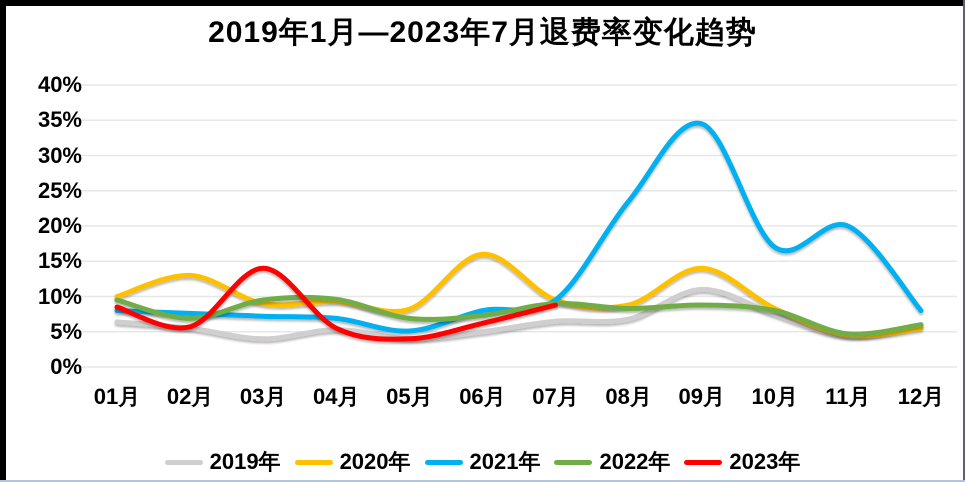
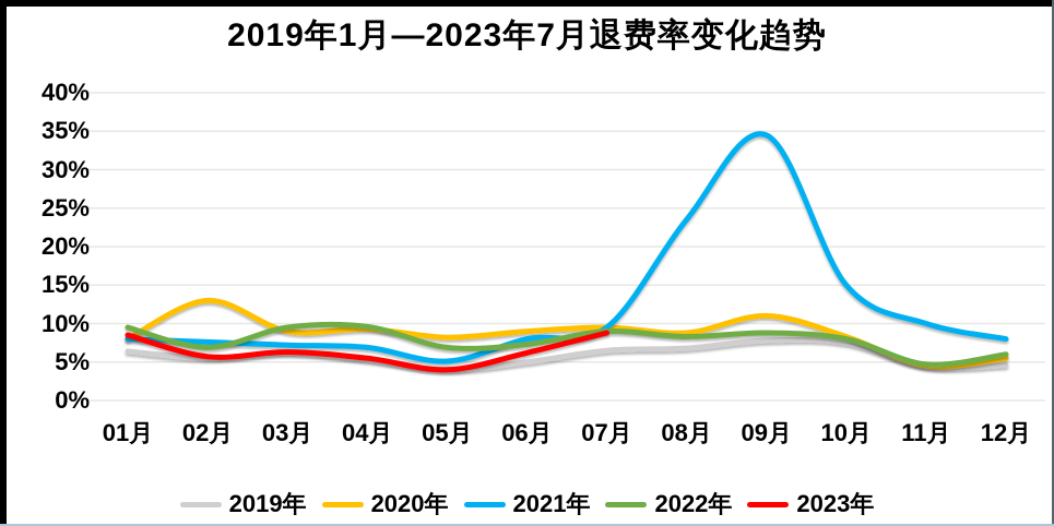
2020年/01月: 10% -> 8%
2019年/03月: 4% -> 6%
2023年/03月: 14% -> 6%
2020年/06月: 16% -> 9%
2019年/09月: 11% -> 8%
2020年/09月: 14% -> 11%
2021年/10月: 17% -> 15%
2021年/11月: 20% -> 10%
2019年/12月: 6% -> 5%
